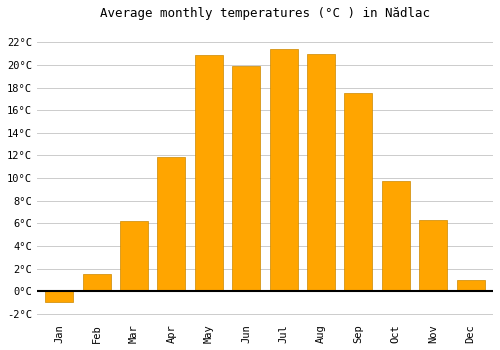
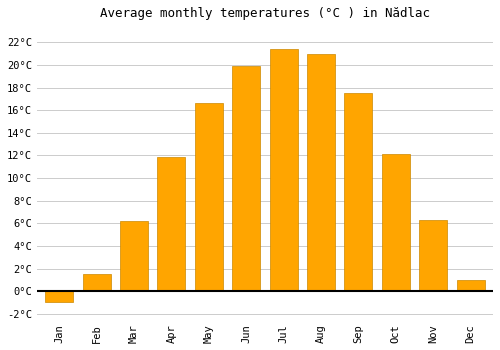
May: 20.9°C -> 16.6°C
Oct: 9.7°C -> 12.1°C
